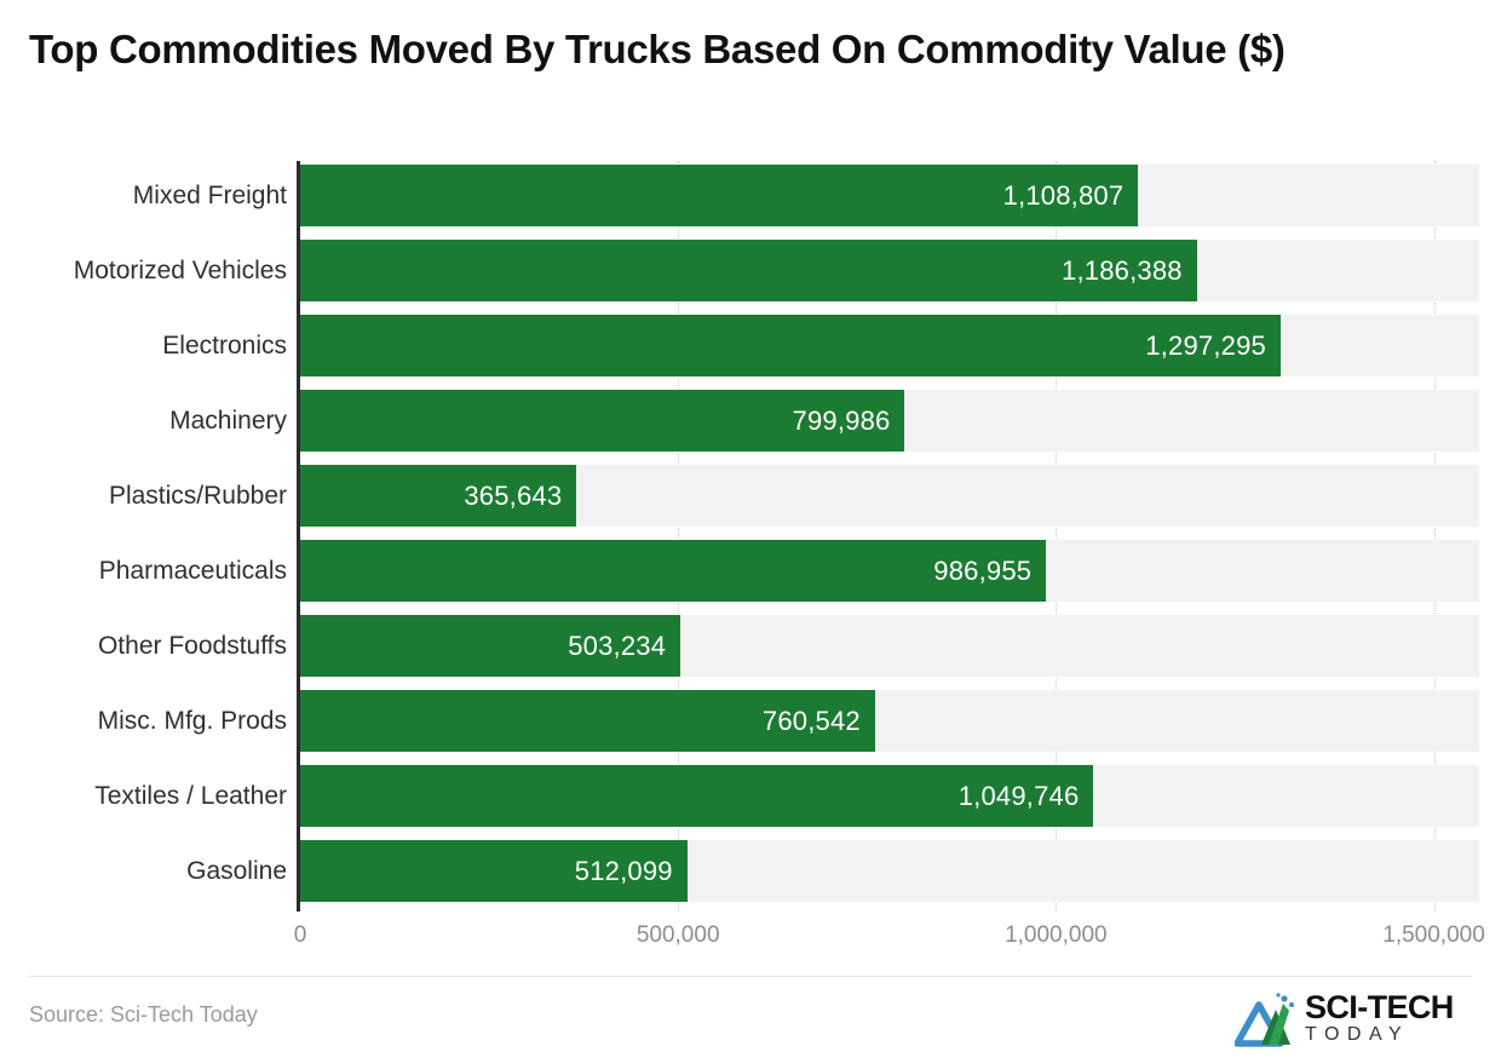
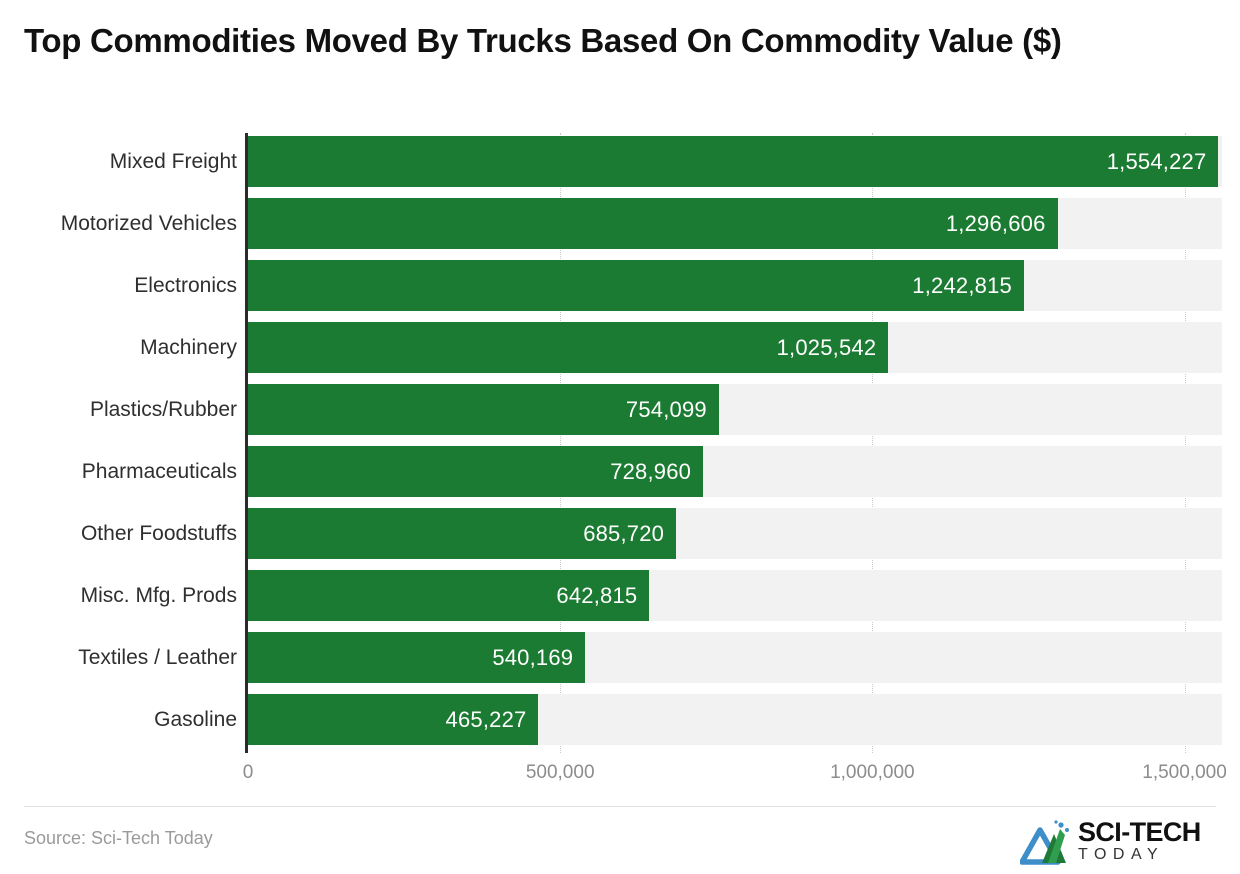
Mixed Freight: 1,108,807 -> 1,554,227
Motorized Vehicles: 1,186,388 -> 1,296,606
Electronics: 1,297,295 -> 1,242,815
Machinery: 799,986 -> 1,025,542
Plastics/Rubber: 365,643 -> 754,099
Pharmaceuticals: 986,955 -> 728,960
Other Foodstuffs: 503,234 -> 685,720
Misc. Mfg. Prods: 760,542 -> 642,815
Textiles / Leather: 1,049,746 -> 540,169
Gasoline: 512,099 -> 465,227
